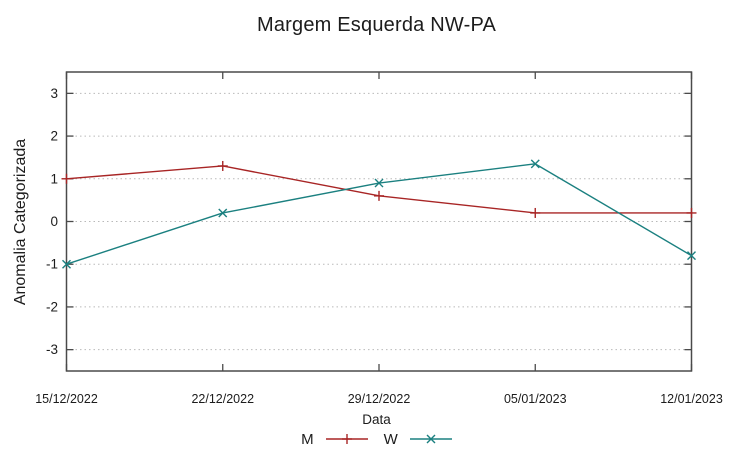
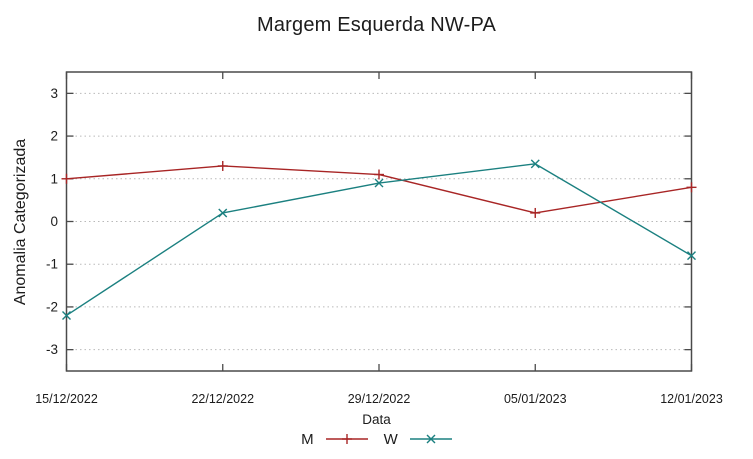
W/15/12/2022: -1.0 -> -2.2
M/29/12/2022: 0.6 -> 1.1
M/12/01/2023: 0.2 -> 0.8
